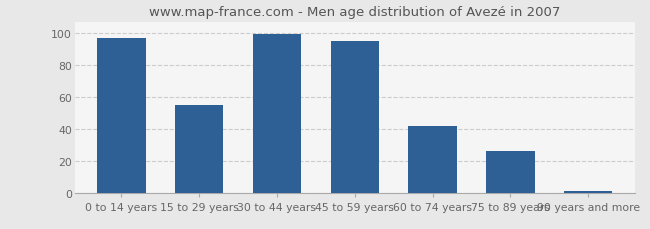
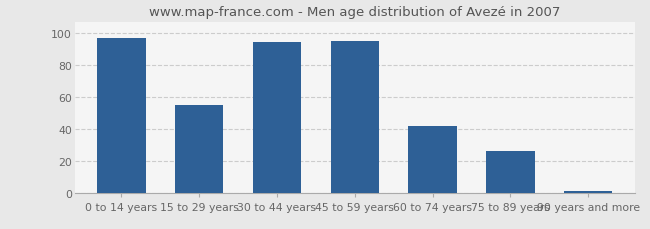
30 to 44 years: 99 -> 94
